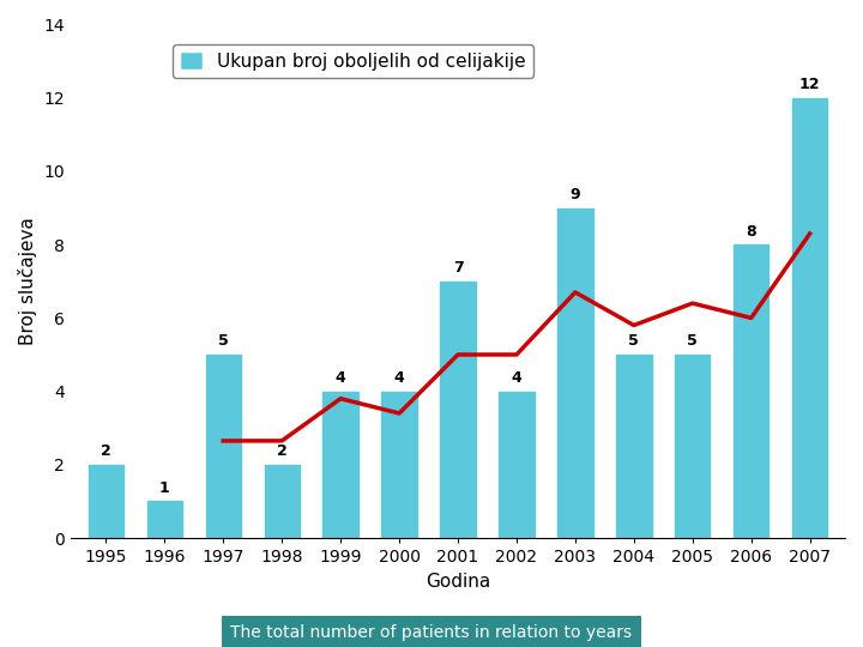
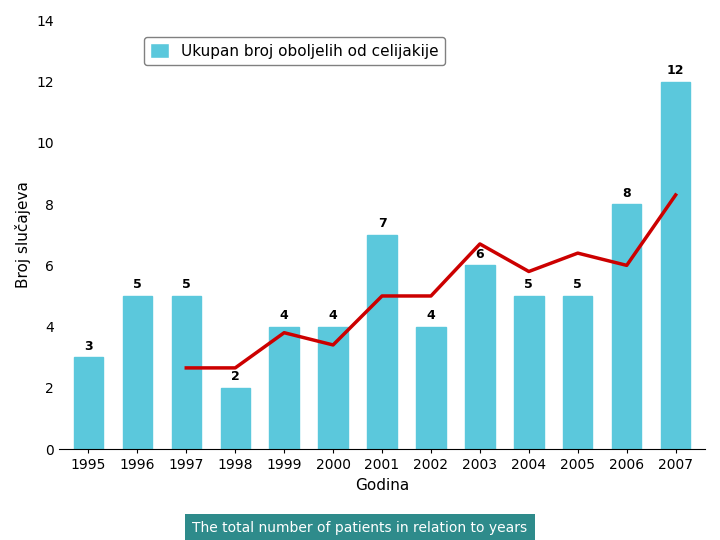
Ukupan broj oboljelih od celijakije/1995: 2 -> 3
Ukupan broj oboljelih od celijakije/1996: 1 -> 5
Ukupan broj oboljelih od celijakije/2003: 9 -> 6
